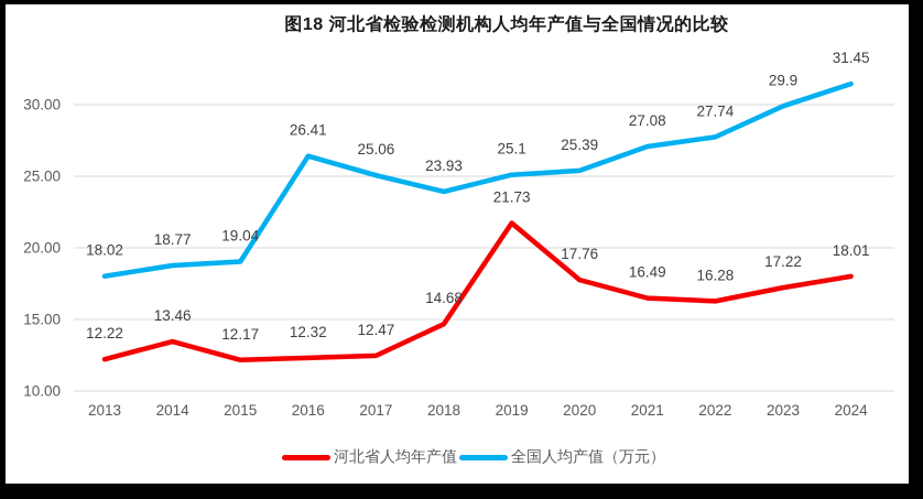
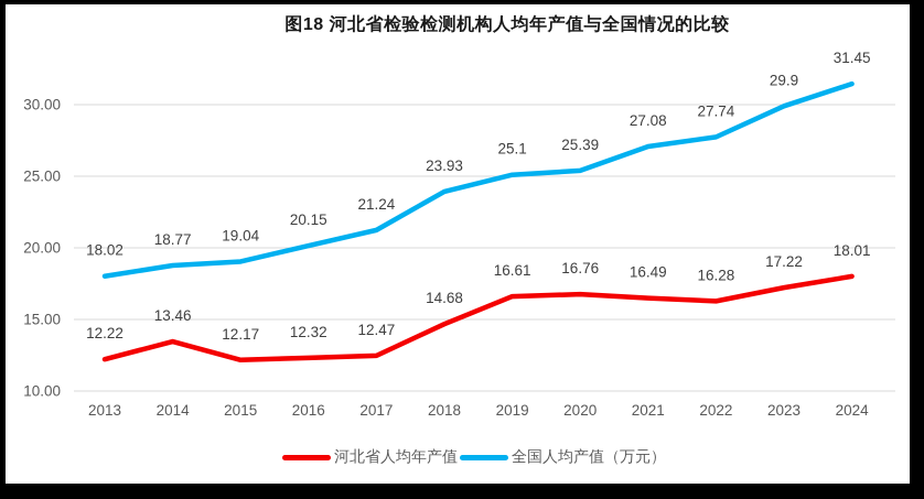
全国人均产值（万元）/2016: 26.41 -> 20.15
全国人均产值（万元）/2017: 25.06 -> 21.24
河北省人均年产值/2019: 21.73 -> 16.61
河北省人均年产值/2020: 17.76 -> 16.76
